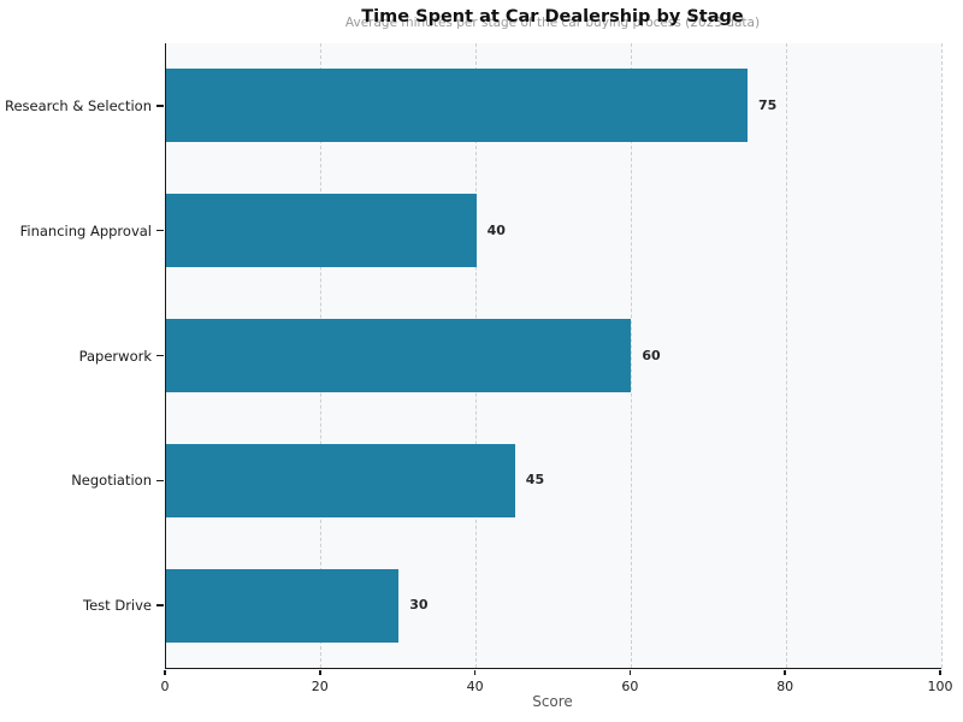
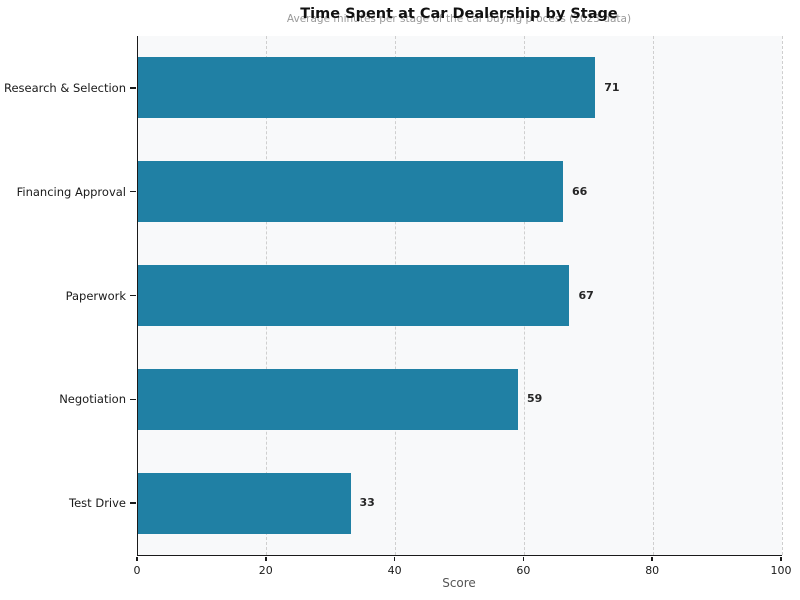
Research & Selection: 75 -> 71
Financing Approval: 40 -> 66
Paperwork: 60 -> 67
Negotiation: 45 -> 59
Test Drive: 30 -> 33
